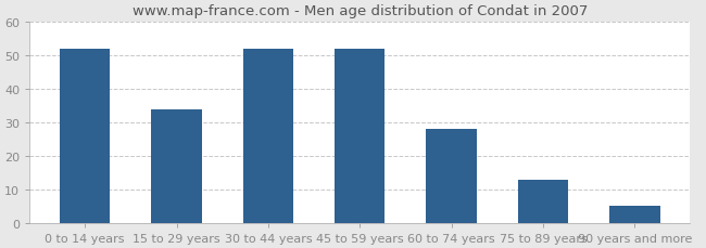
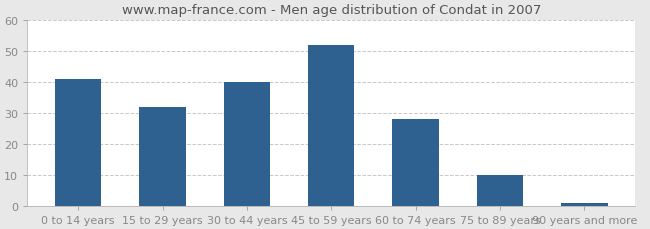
0 to 14 years: 52 -> 41
15 to 29 years: 34 -> 32
30 to 44 years: 52 -> 40
75 to 89 years: 13 -> 10
90 years and more: 5 -> 1
